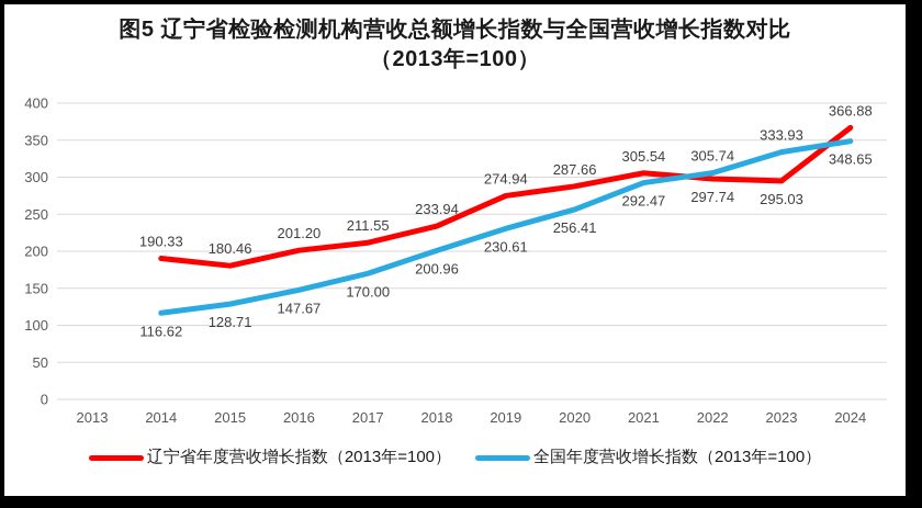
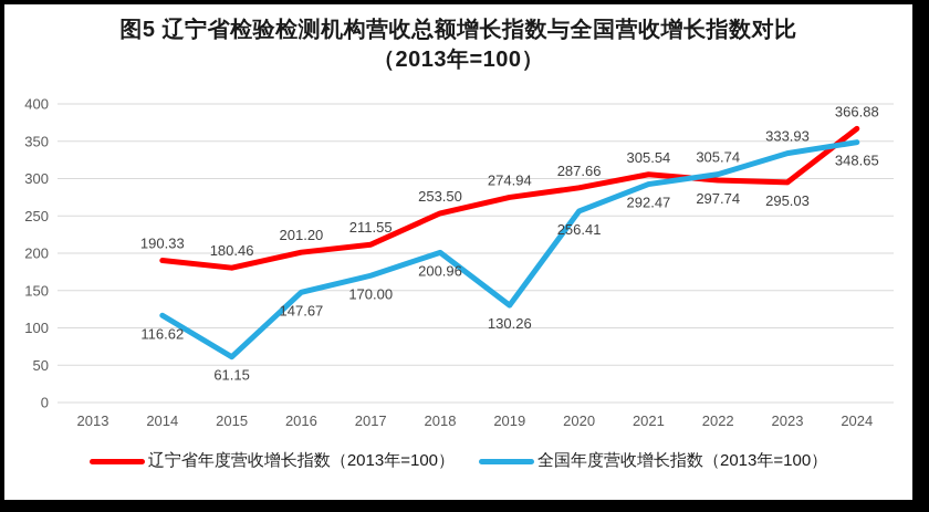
全国年度营收增长指数（2013年=100）/2015: 128.71 -> 61.15
辽宁省年度营收增长指数（2013年=100）/2018: 233.94 -> 253.50
全国年度营收增长指数（2013年=100）/2019: 230.61 -> 130.26
